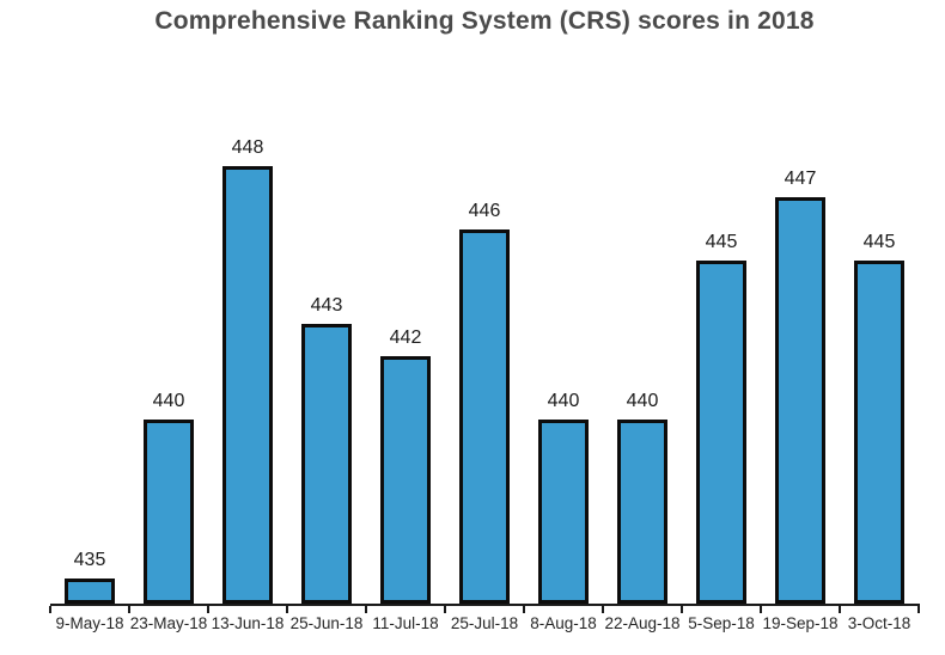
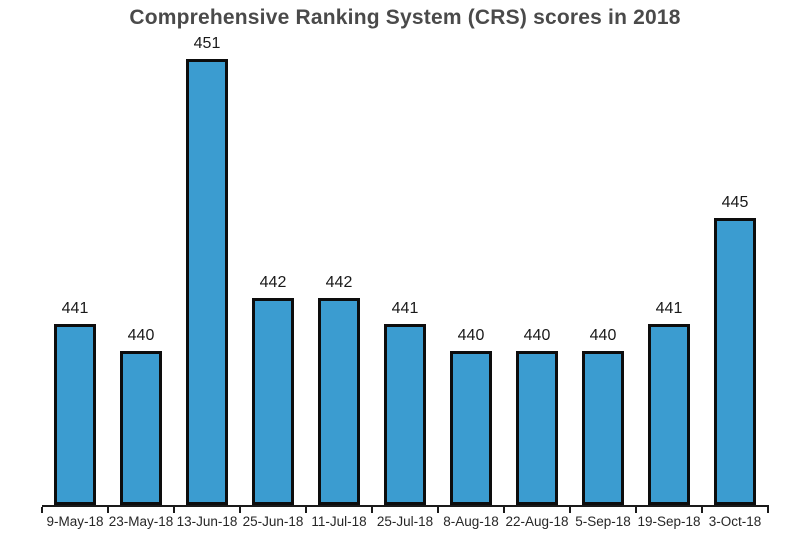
9-May-18: 435 -> 441
13-Jun-18: 448 -> 451
25-Jun-18: 443 -> 442
25-Jul-18: 446 -> 441
5-Sep-18: 445 -> 440
19-Sep-18: 447 -> 441
